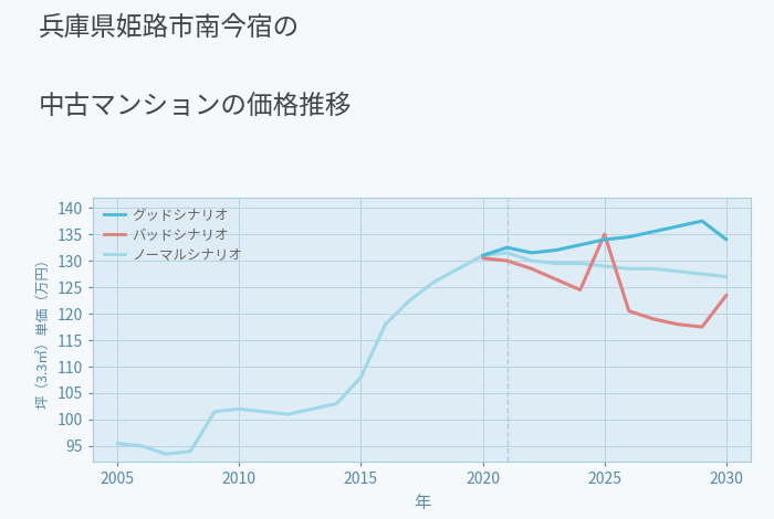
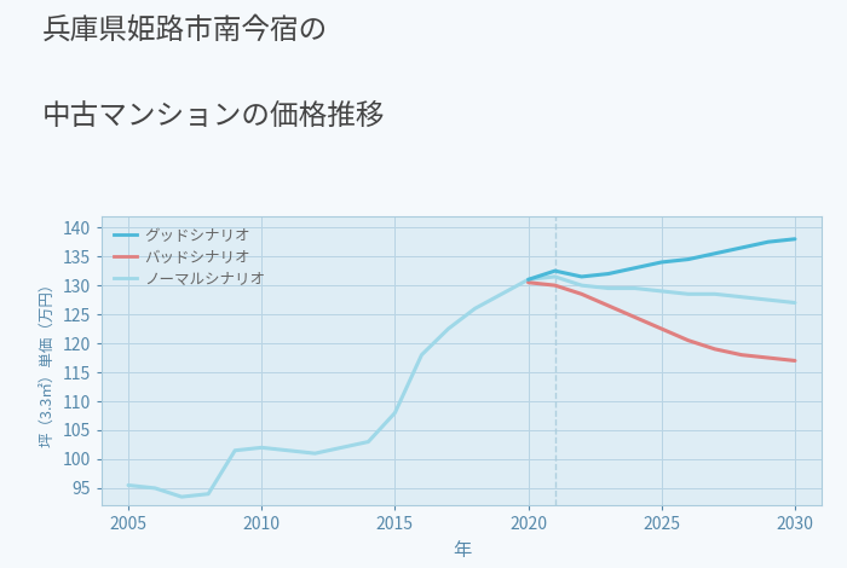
バッドシナリオ/2025: 135.0 -> 122.5
グッドシナリオ/2030: 134.0 -> 138.0
バッドシナリオ/2030: 123.5 -> 117.0
